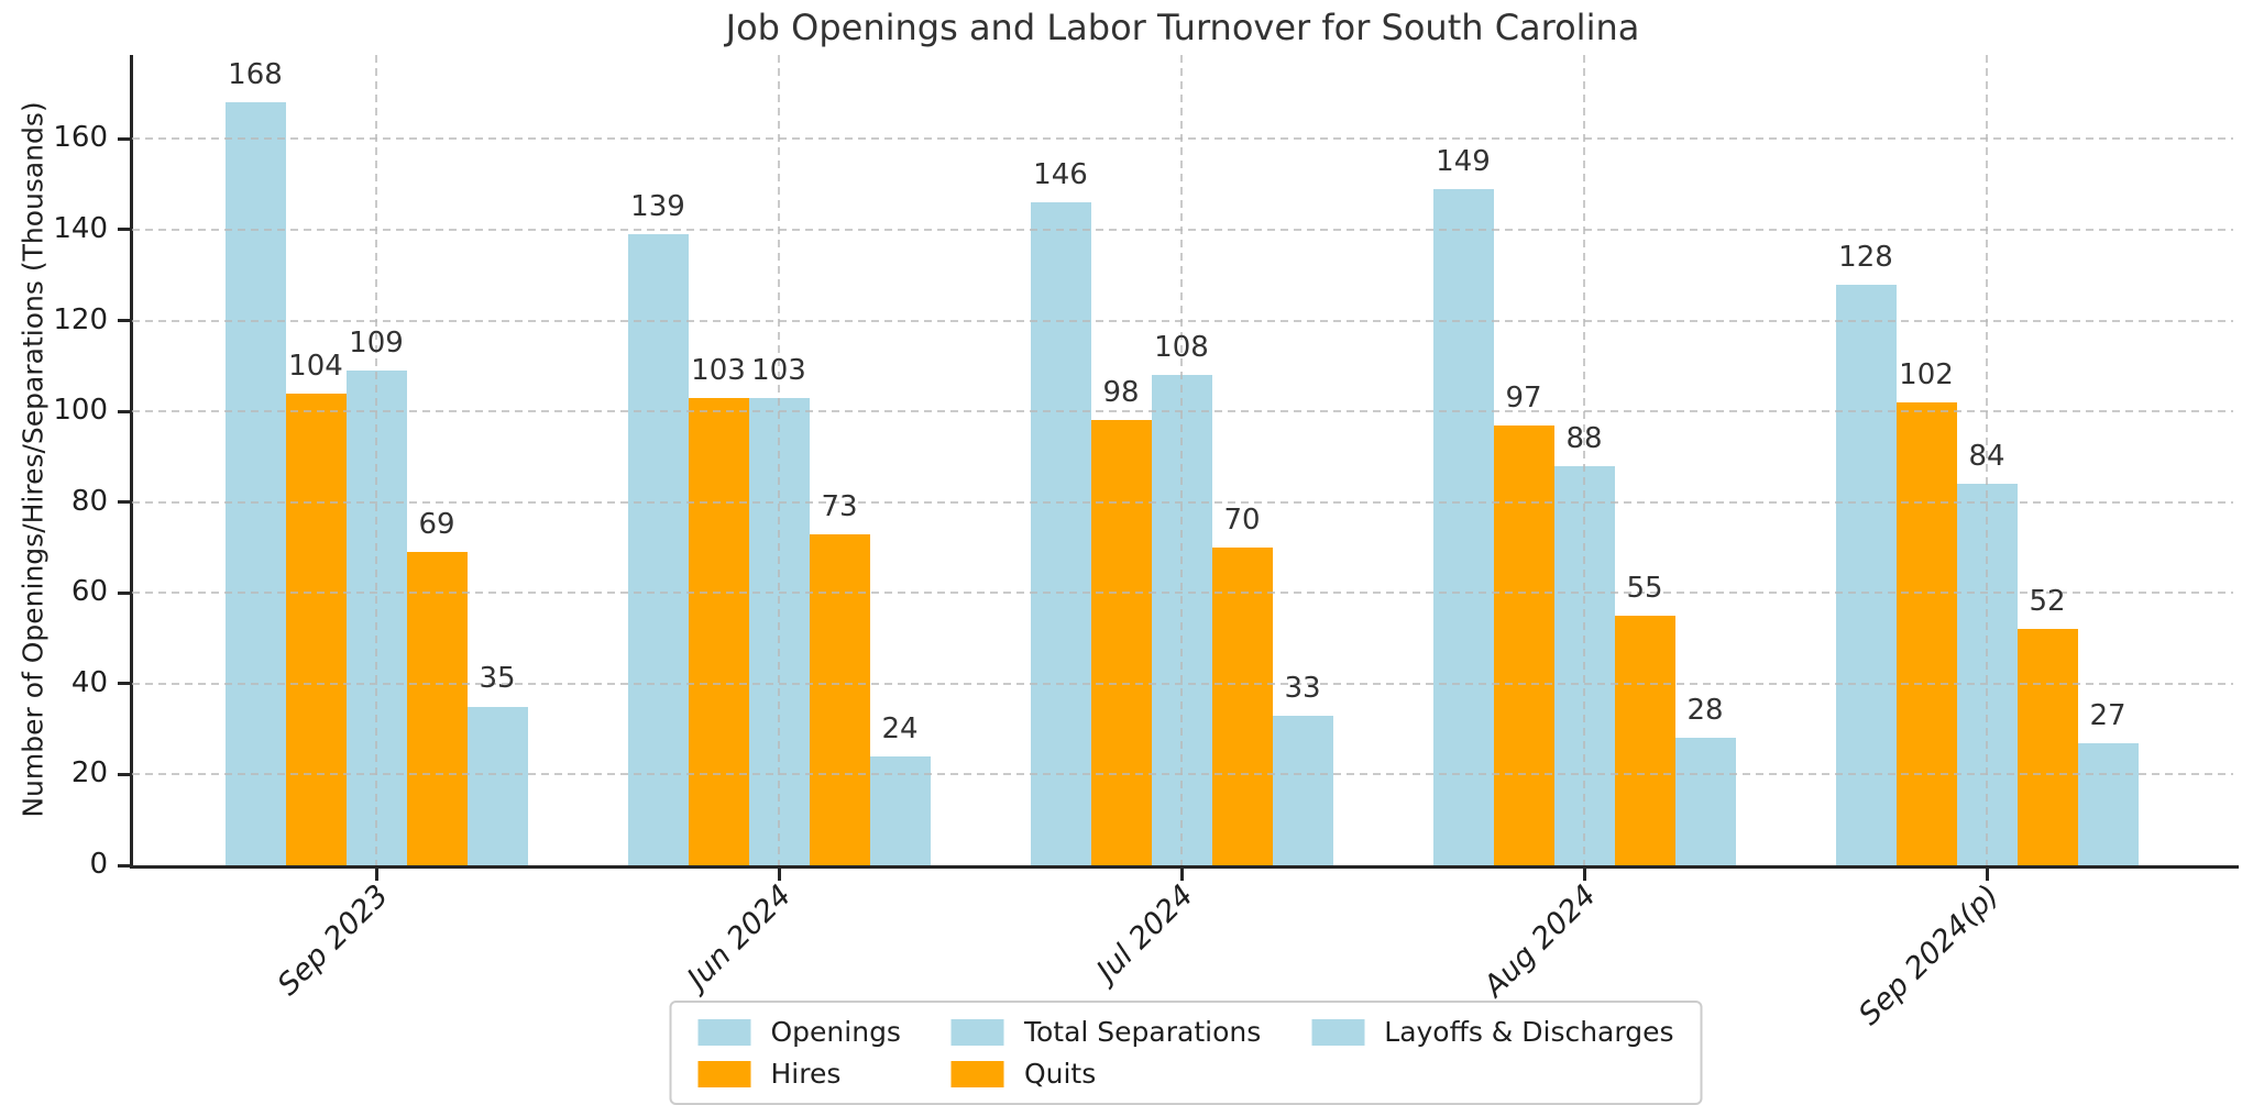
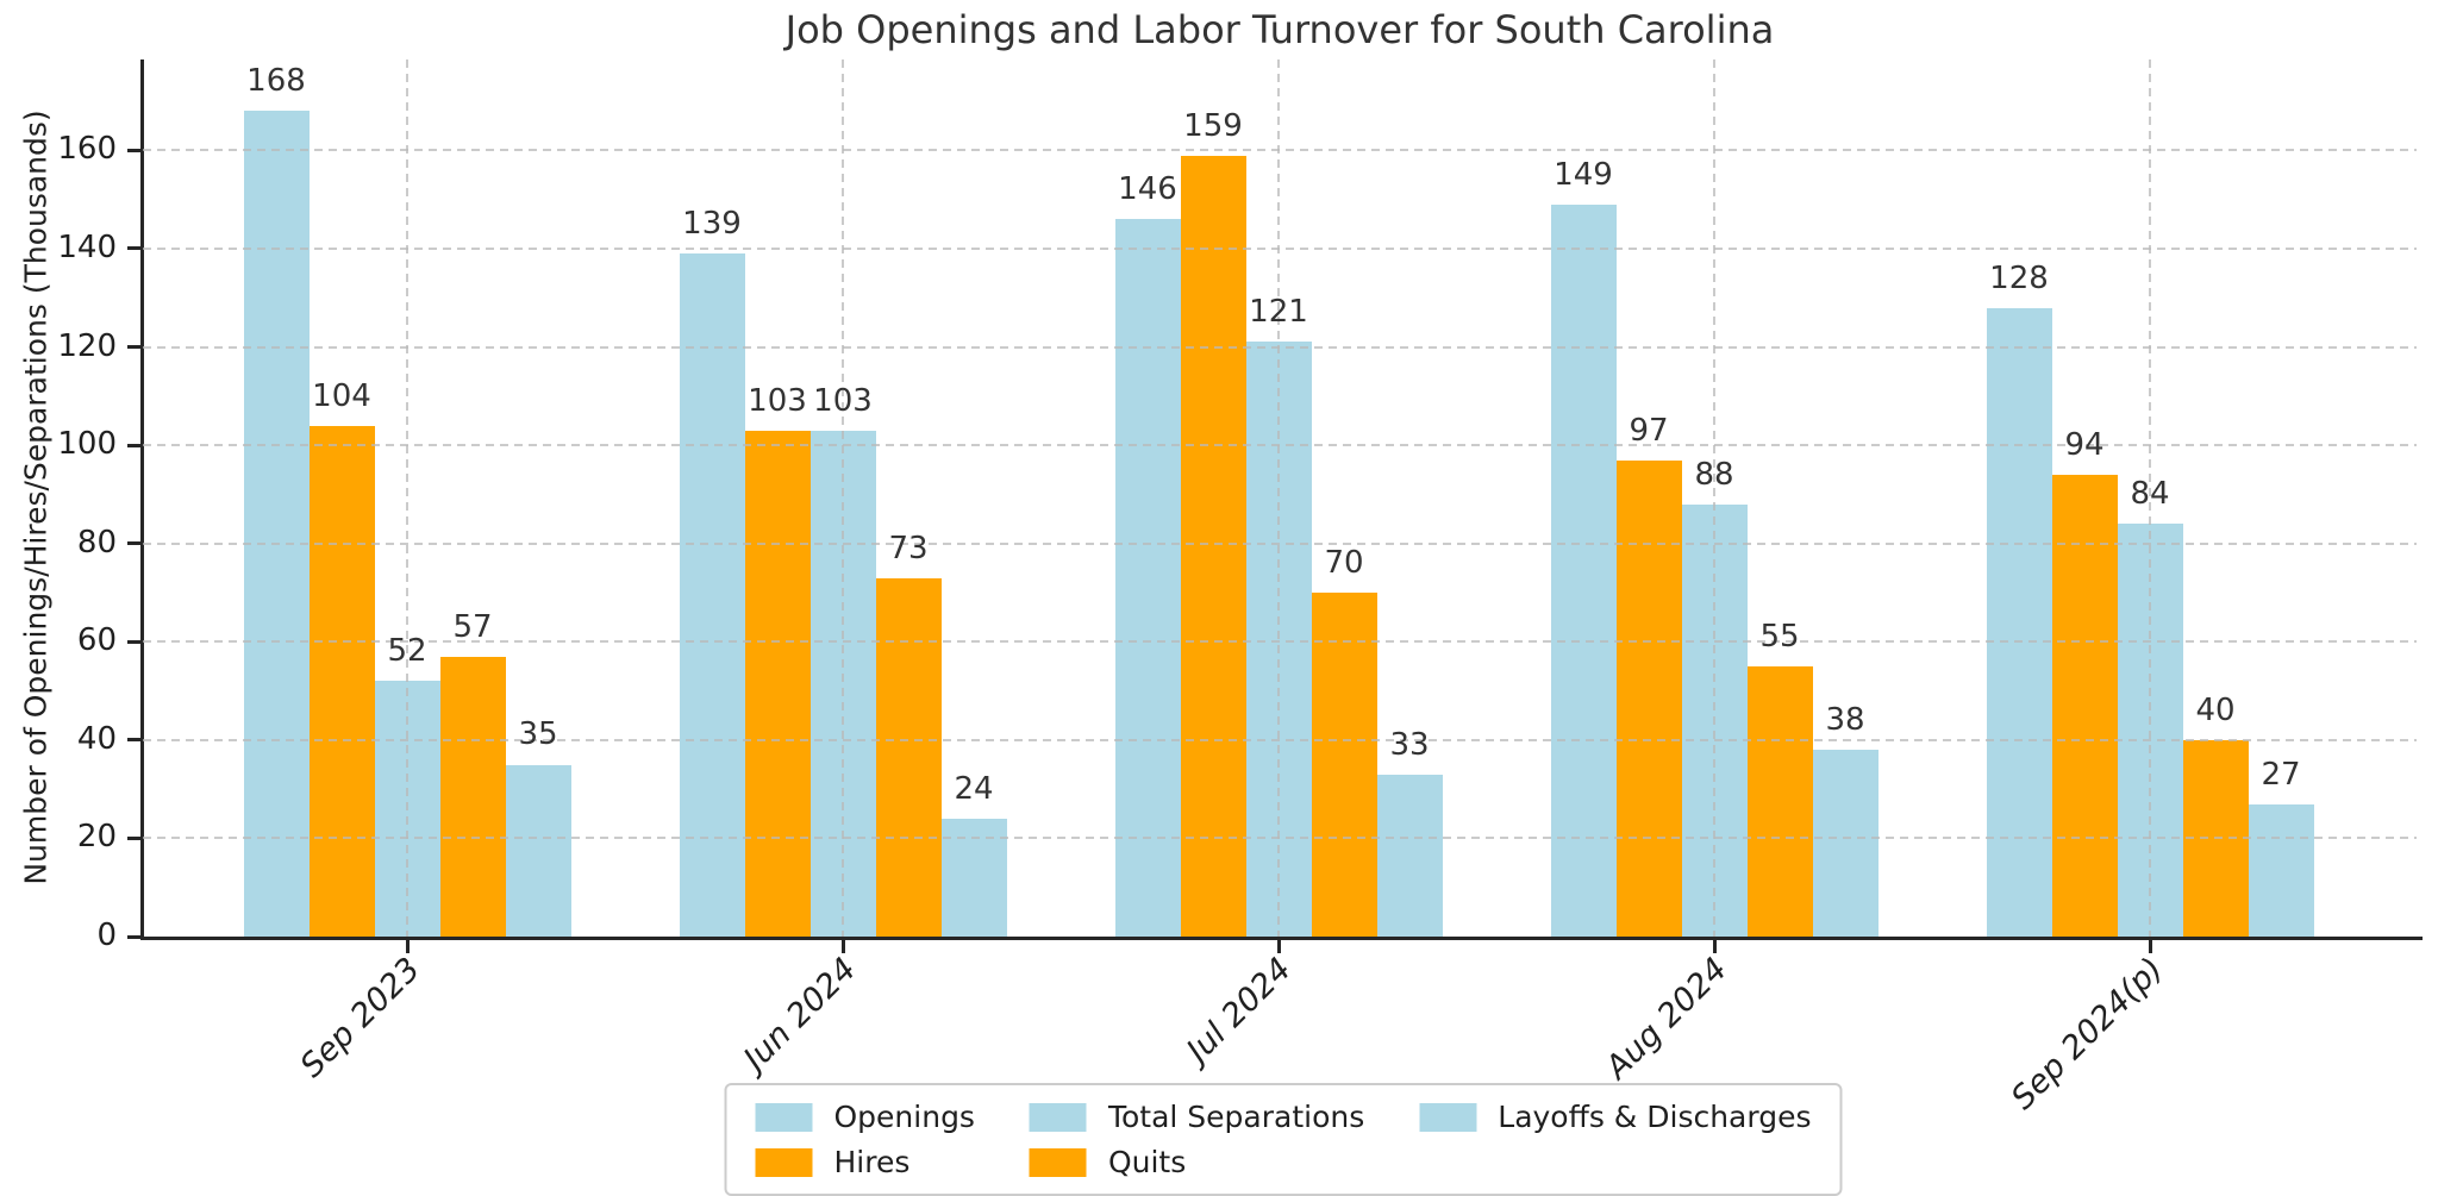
Total Separations/Sep 2023: 109 -> 52
Quits/Sep 2023: 69 -> 57
Hires/Jul 2024: 98 -> 159
Total Separations/Jul 2024: 108 -> 121
Layoffs & Discharges/Aug 2024: 28 -> 38
Hires/Sep 2024(p): 102 -> 94
Quits/Sep 2024(p): 52 -> 40
